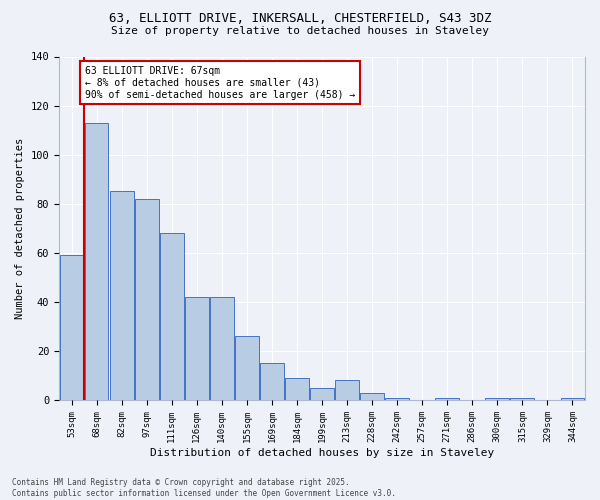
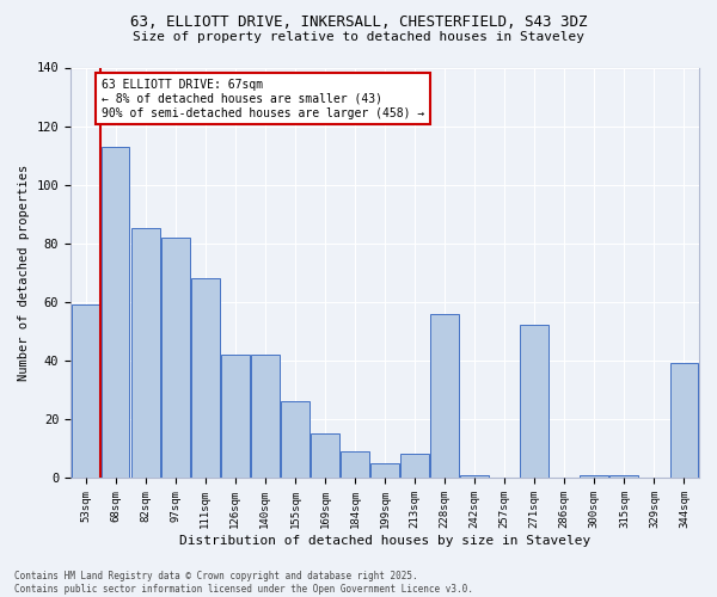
228sqm: 3 -> 56
271sqm: 1 -> 52
344sqm: 1 -> 39
